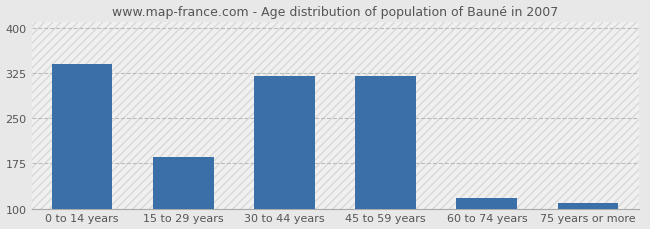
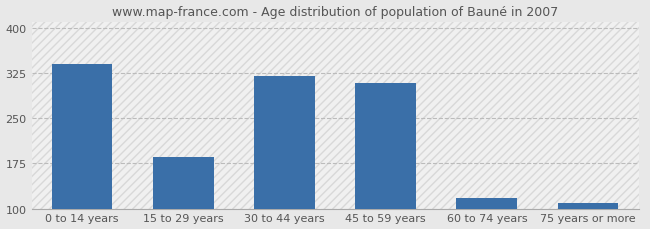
45 to 59 years: 320 -> 308
